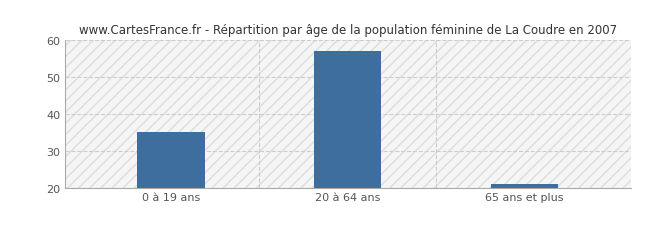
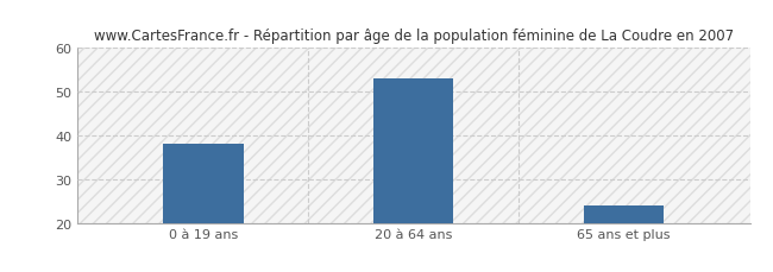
0 à 19 ans: 35 -> 38
20 à 64 ans: 57 -> 53
65 ans et plus: 21 -> 24
